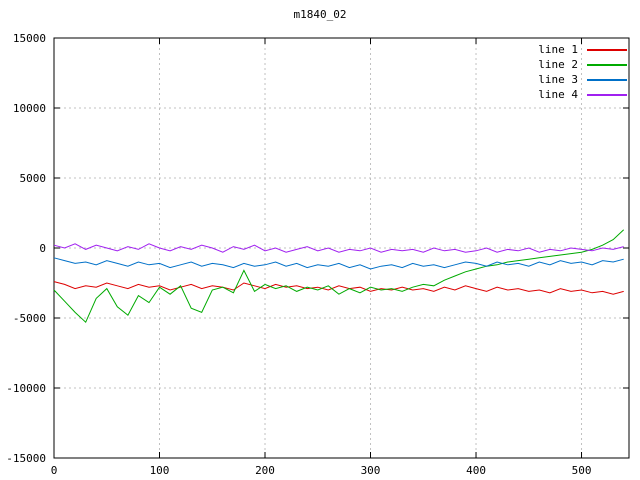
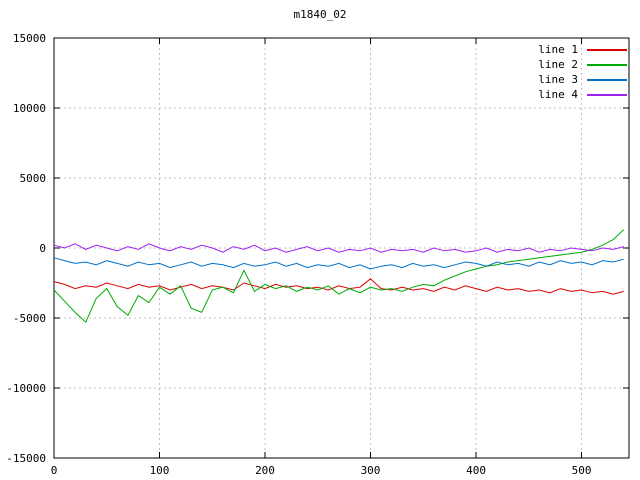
line 1/300: -3100 -> -2200
